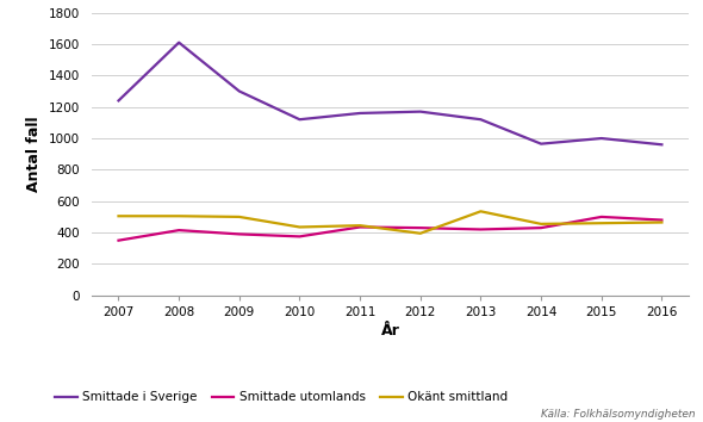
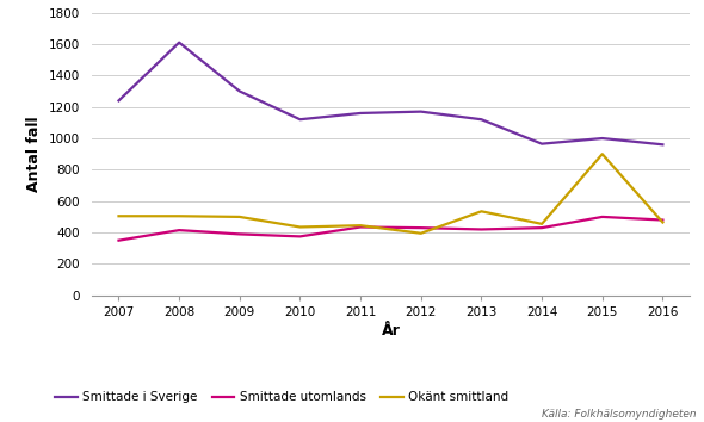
Okänt smittland/2015: 460 -> 900
